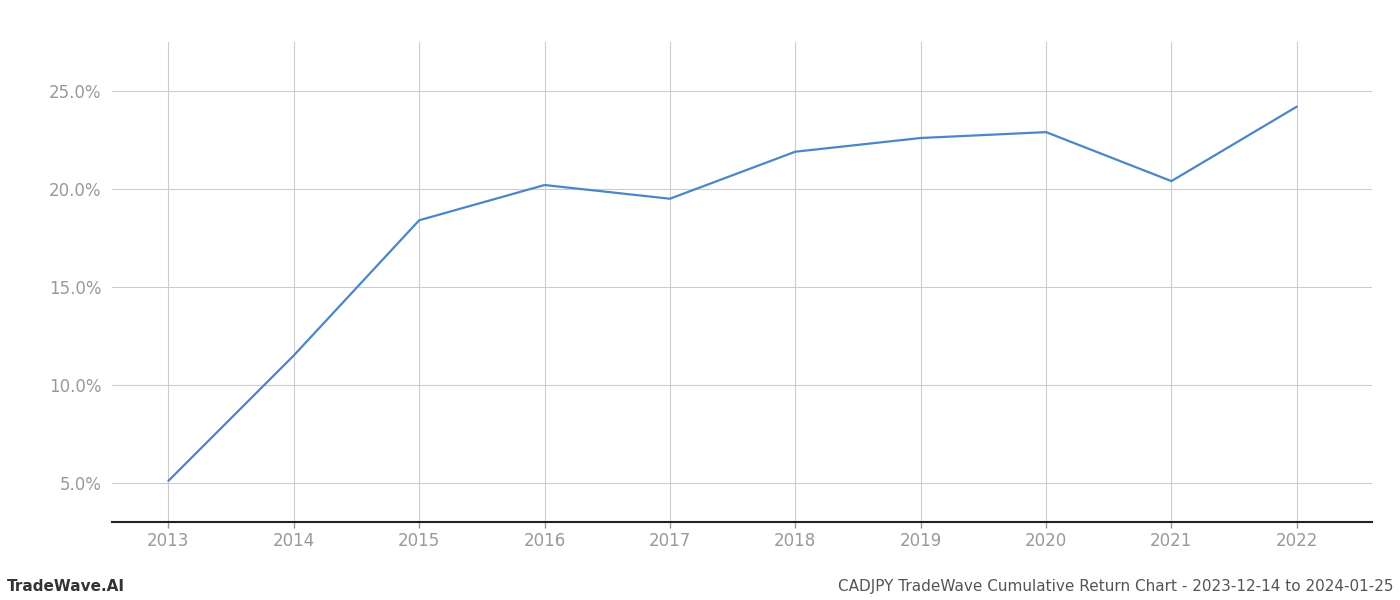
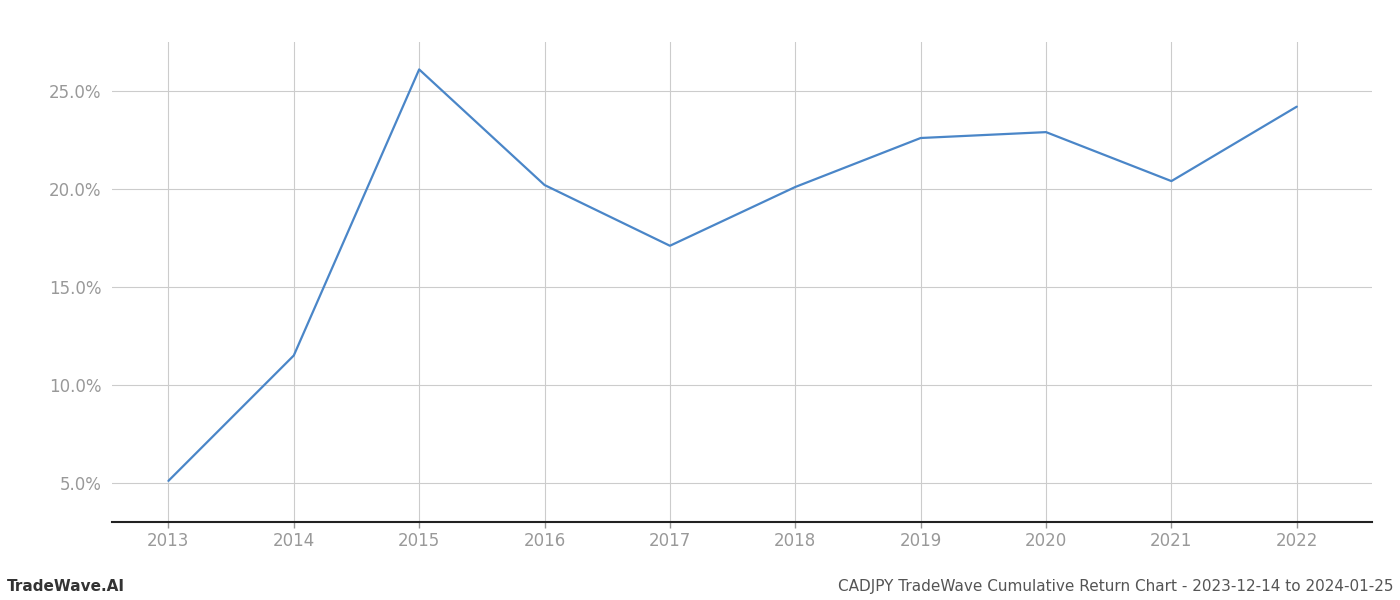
2015: 18.4% -> 26.1%
2017: 19.5% -> 17.1%
2018: 21.9% -> 20.1%
